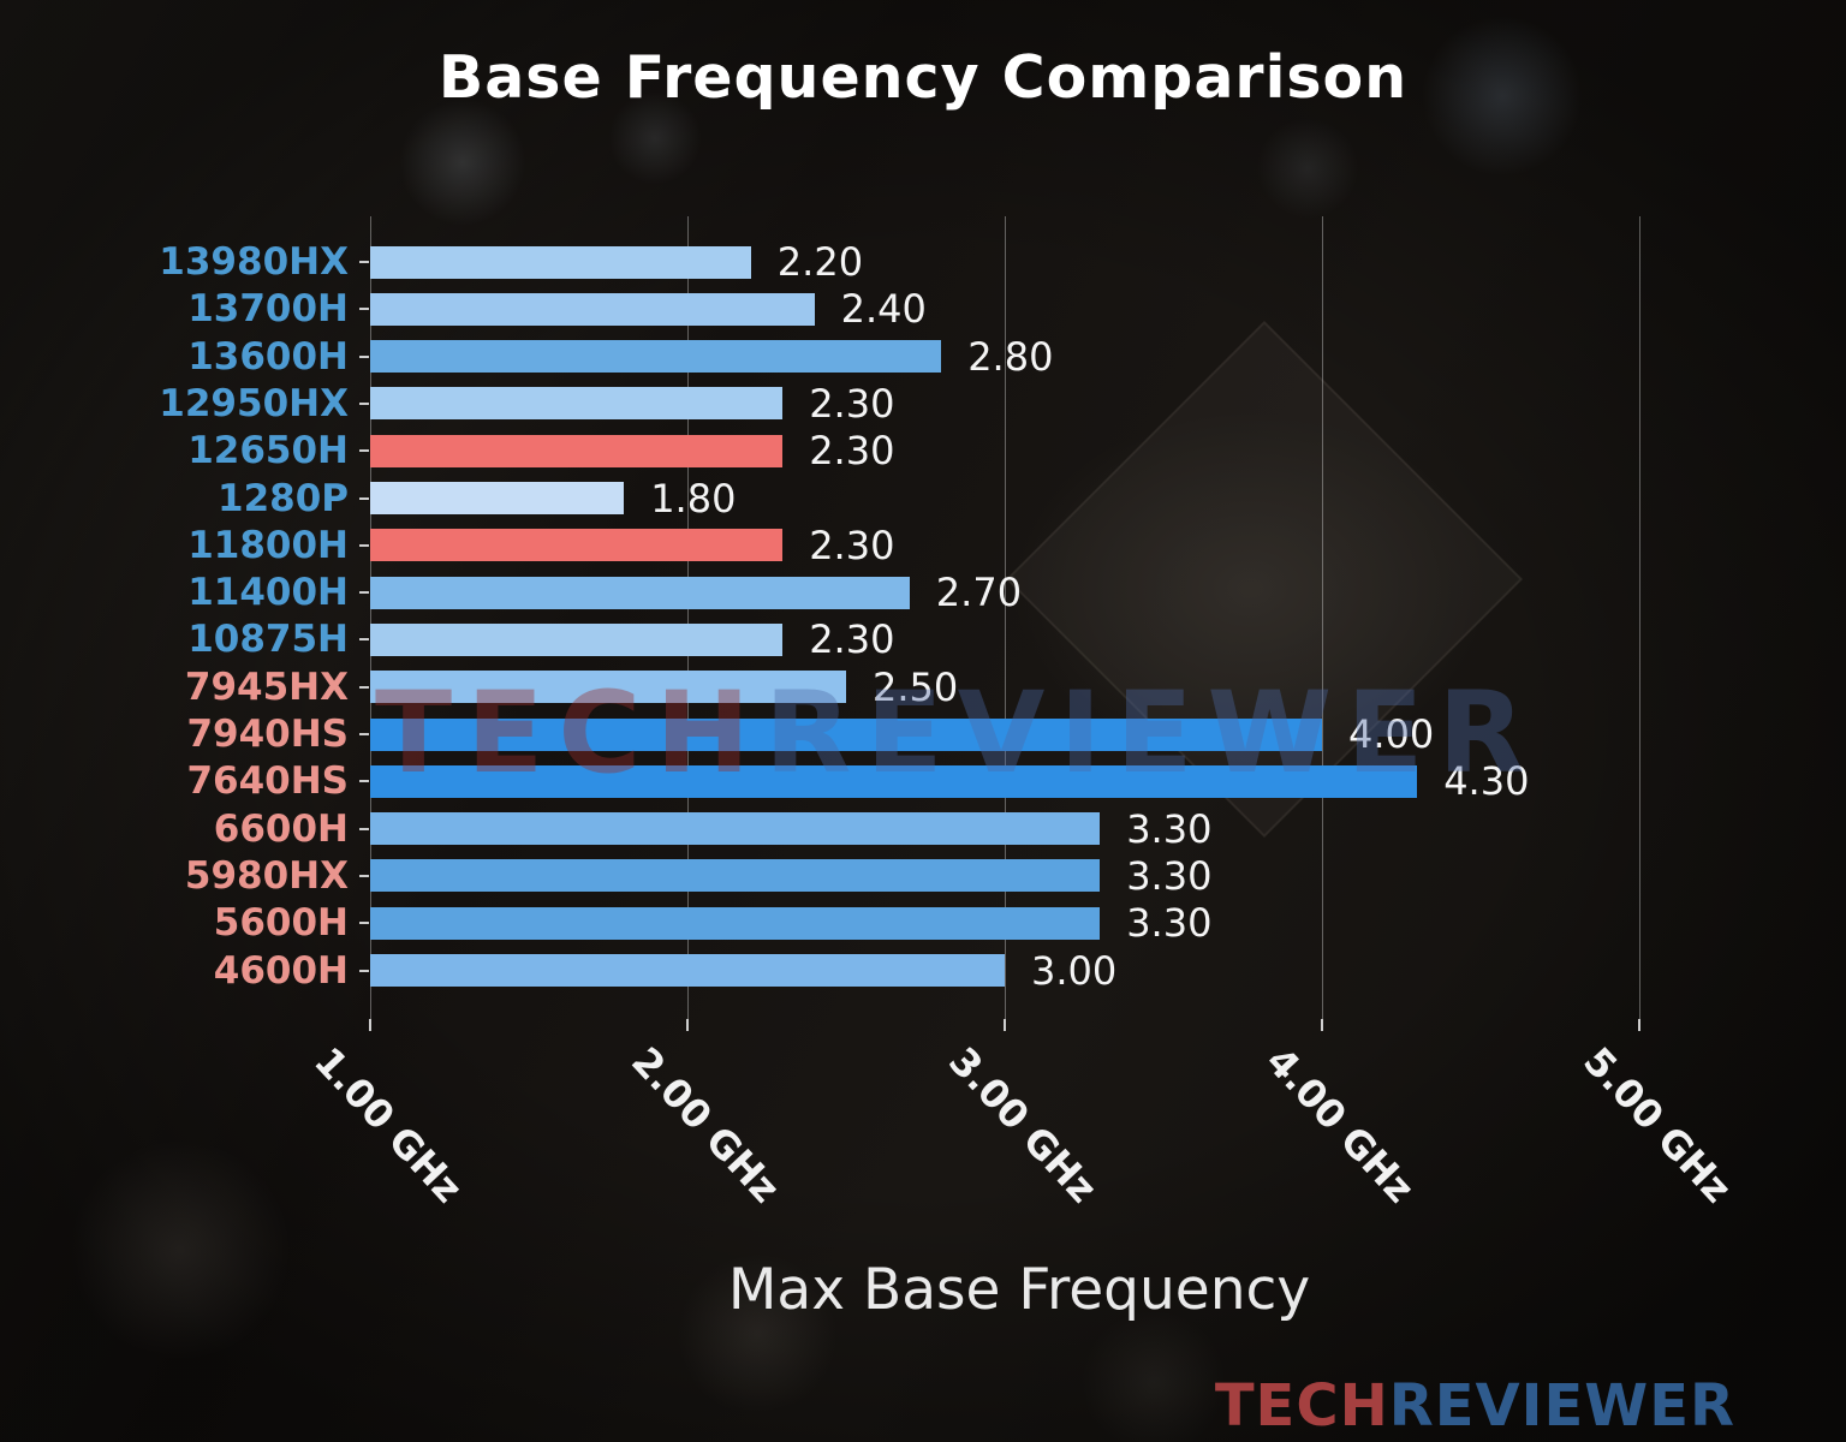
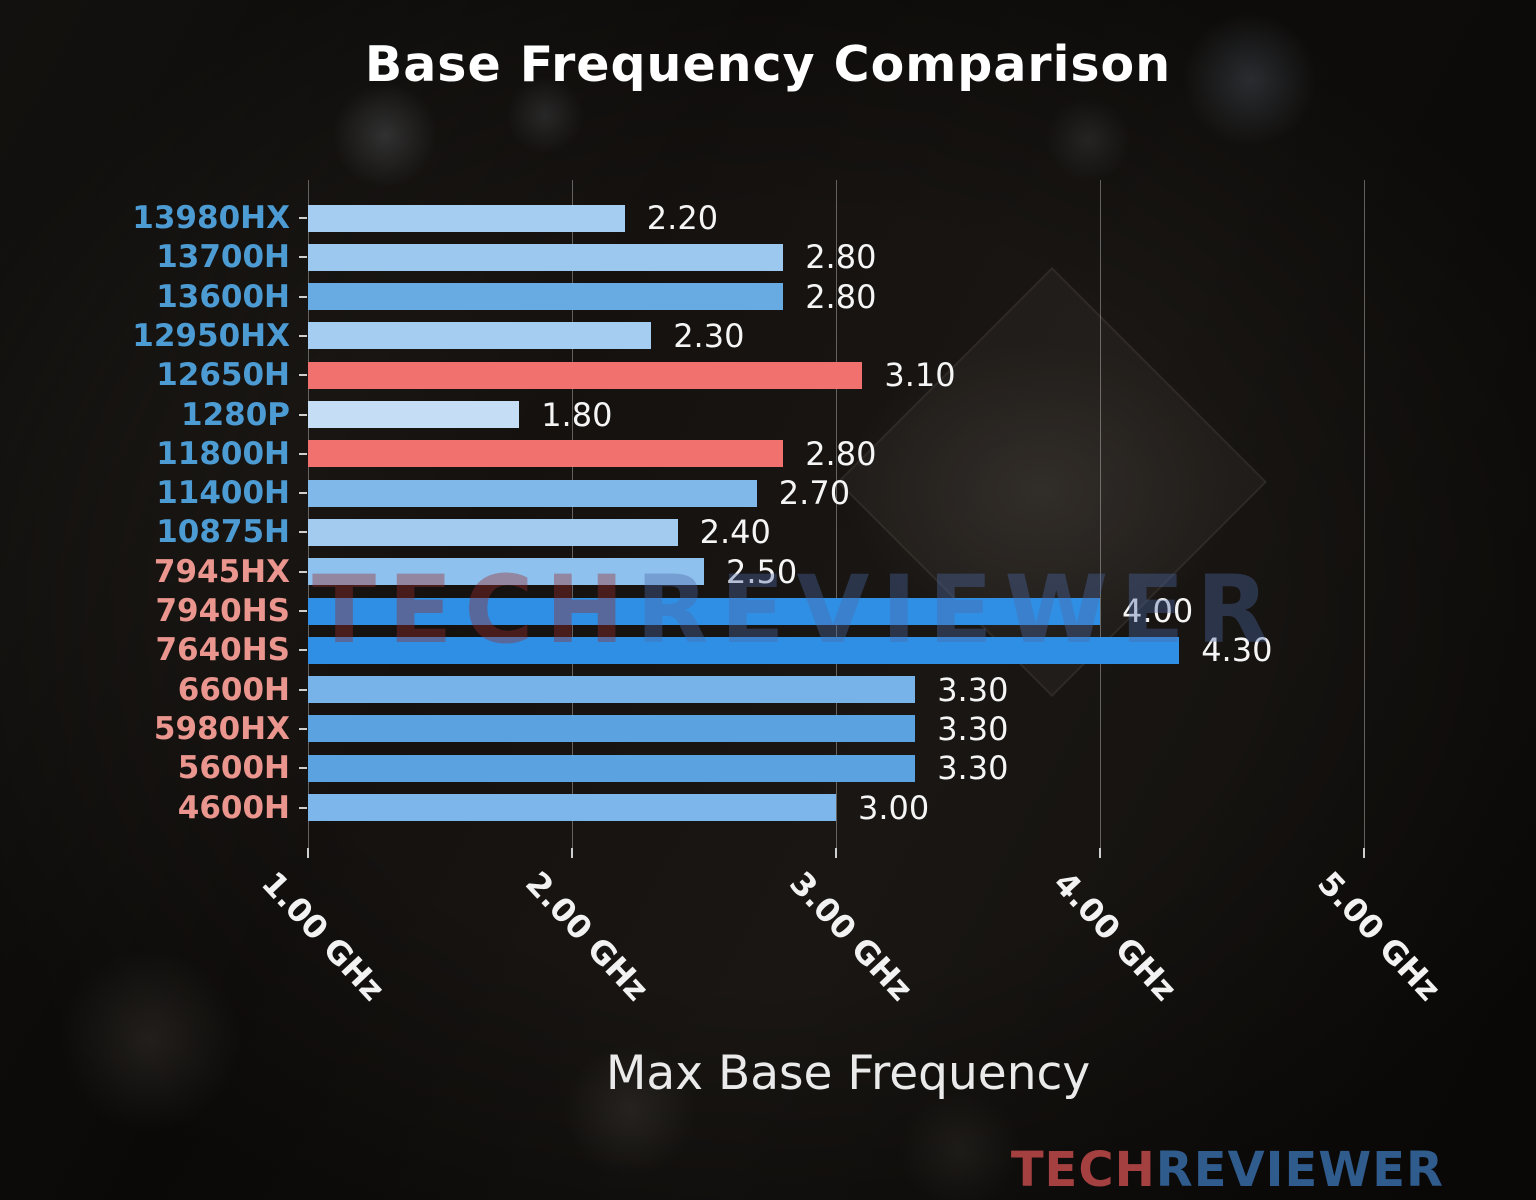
13700H: 2.40 -> 2.80
12650H: 2.30 -> 3.10
11800H: 2.30 -> 2.80
10875H: 2.30 -> 2.40
